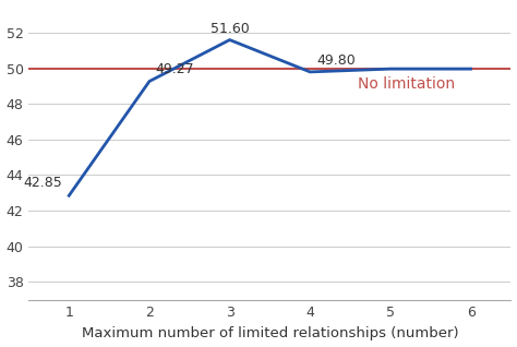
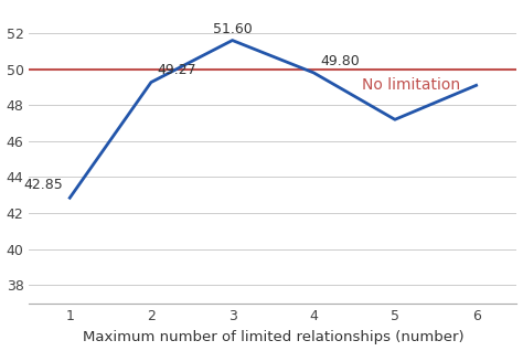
5: 50.0 -> 47.2
6: 50.0 -> 49.1
